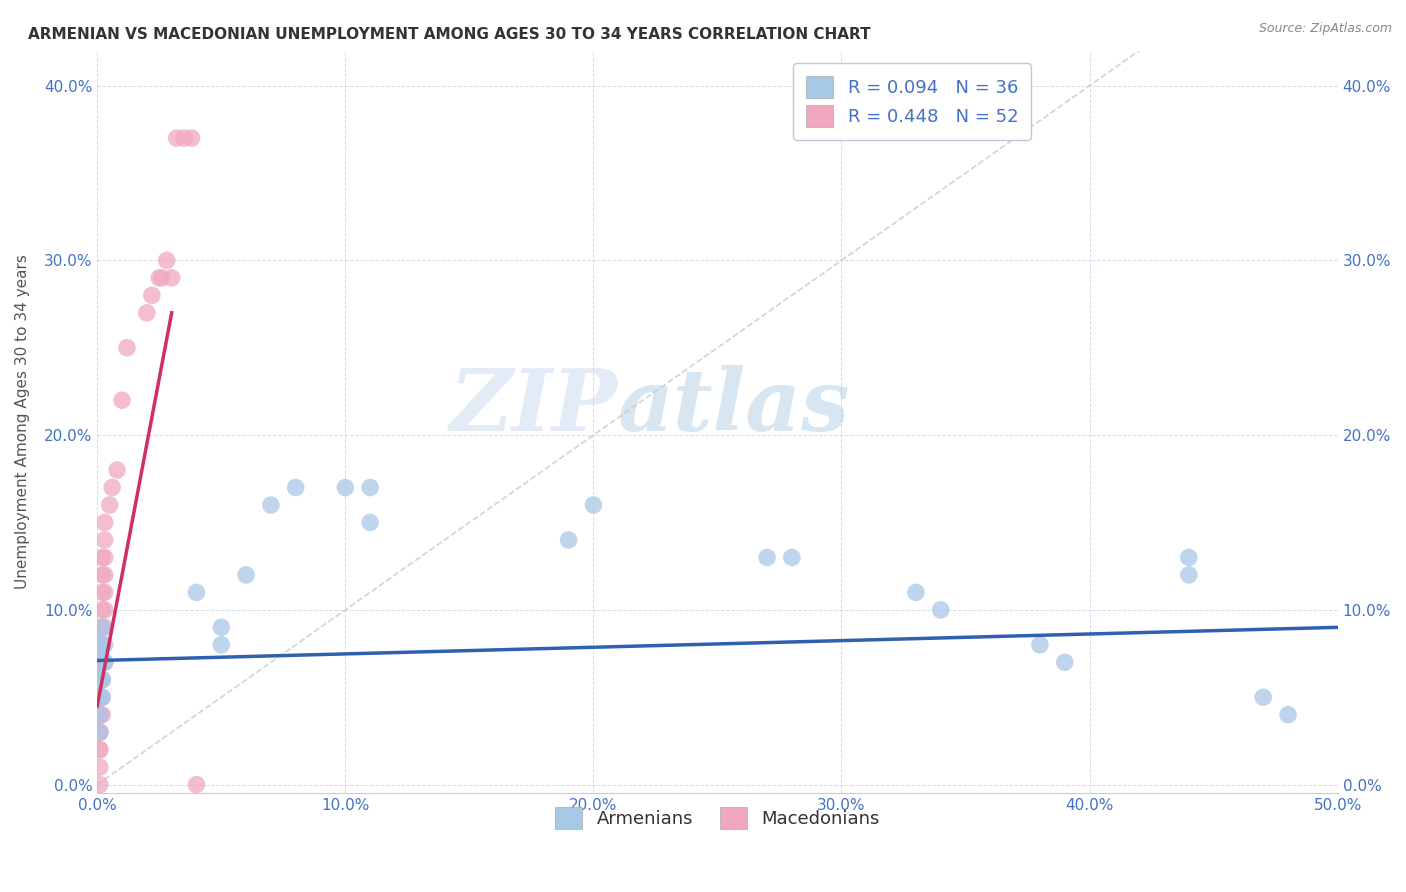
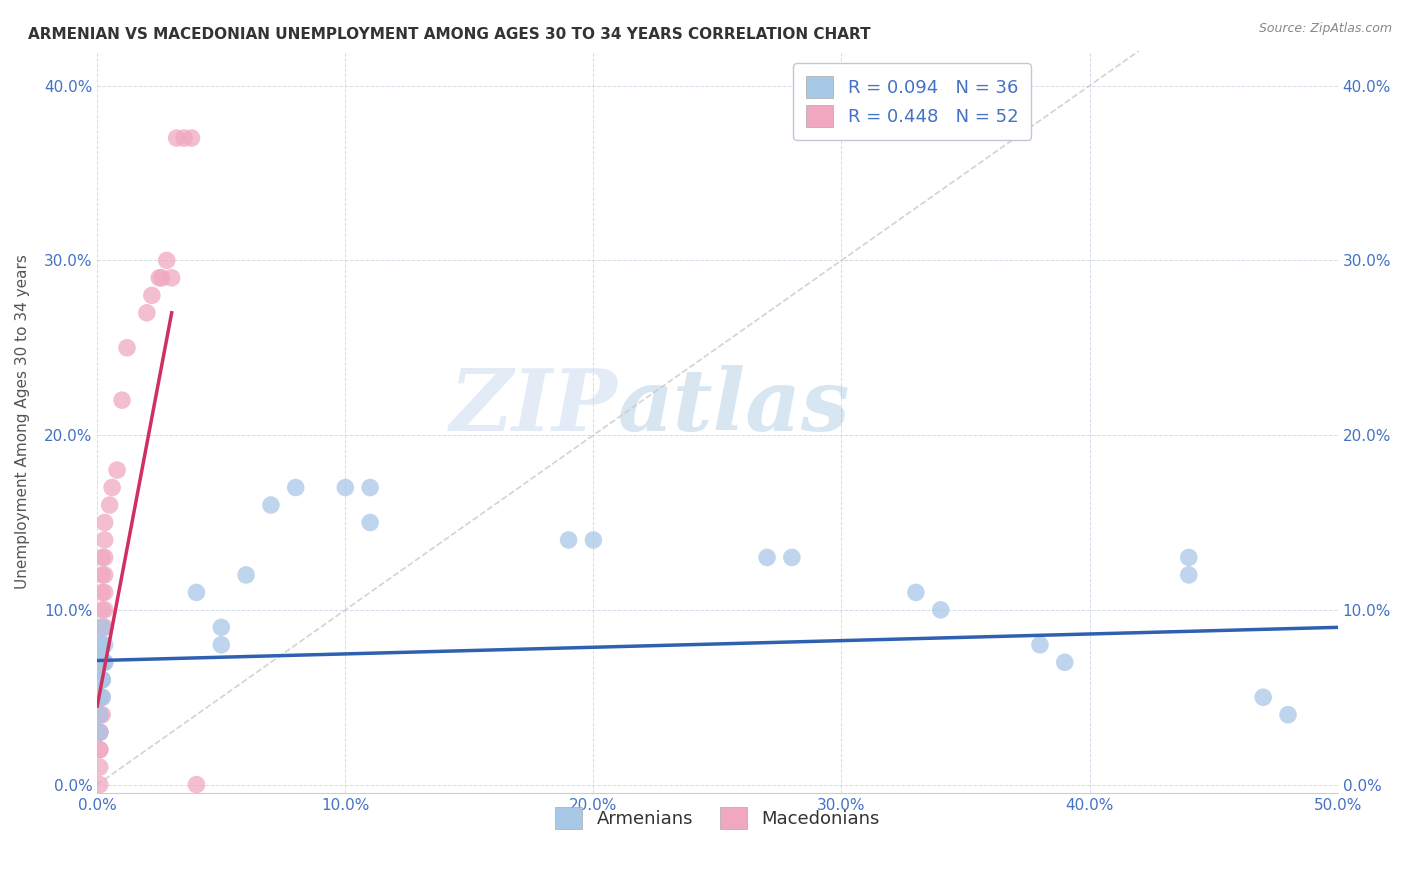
Armenians/20.0%: 16% -> 14%
